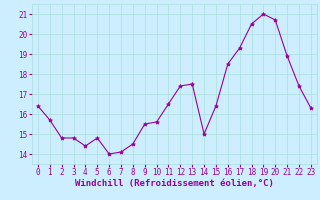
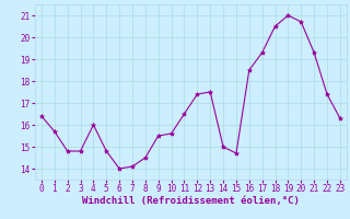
4: 14.4 -> 16.0
15: 16.4 -> 14.7
21: 18.9 -> 19.3
